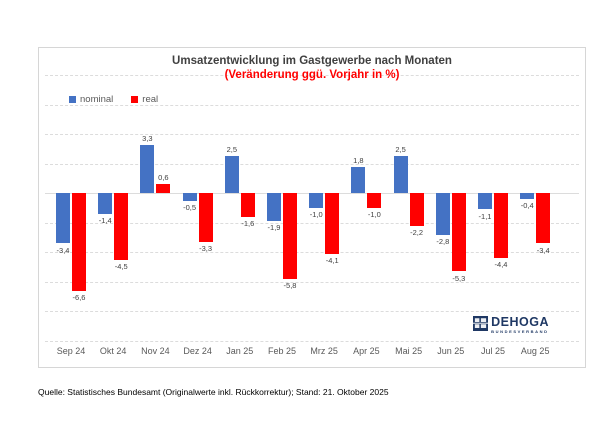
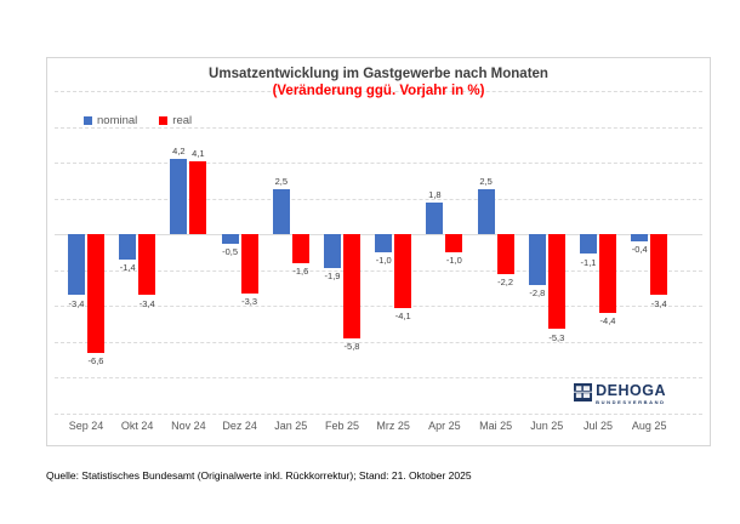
real/Okt 24: -4,5 -> -3,4
nominal/Nov 24: 3,3 -> 4,2
real/Nov 24: 0,6 -> 4,1
